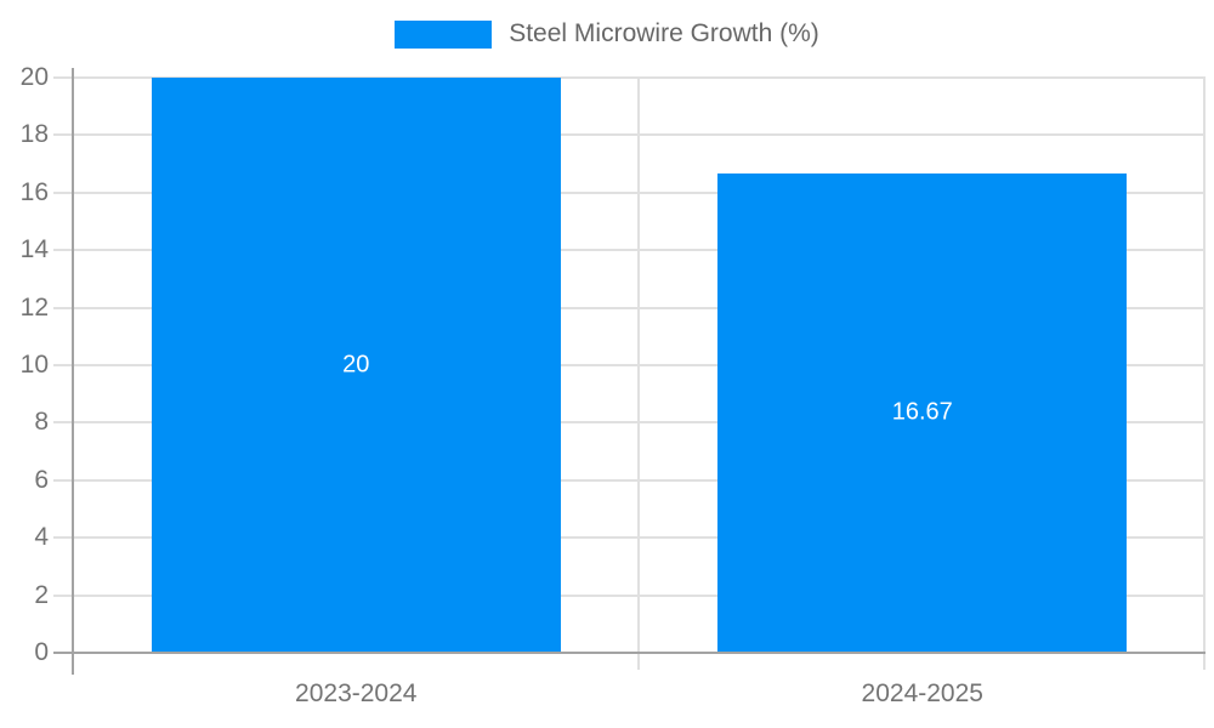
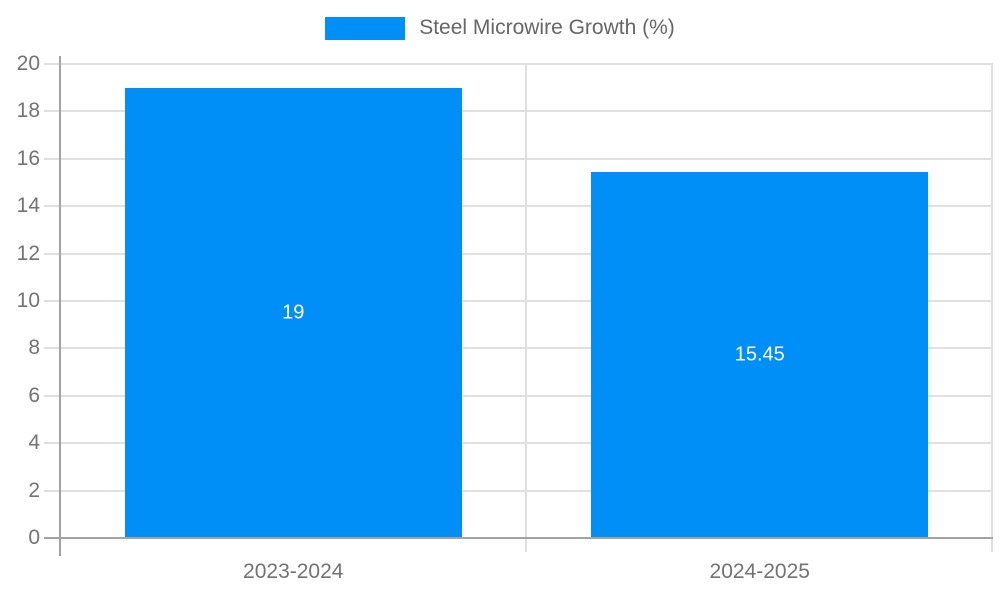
2023-2024: 20 -> 19
2024-2025: 16.67 -> 15.45
